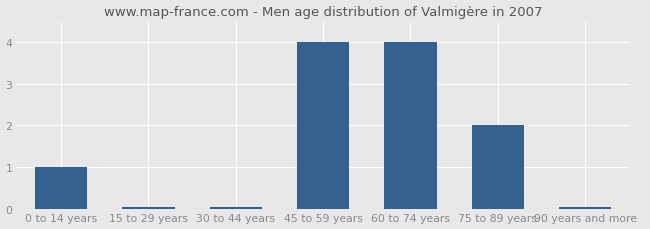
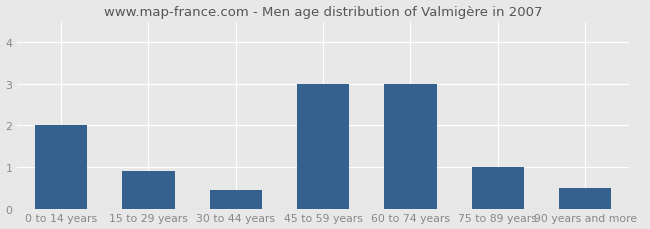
0 to 14 years: 1.00 -> 2.00
15 to 29 years: 0.03 -> 0.90
30 to 44 years: 0.03 -> 0.45
45 to 59 years: 4.00 -> 3.00
60 to 74 years: 4.00 -> 3.00
75 to 89 years: 2.00 -> 1.00
90 years and more: 0.03 -> 0.50
